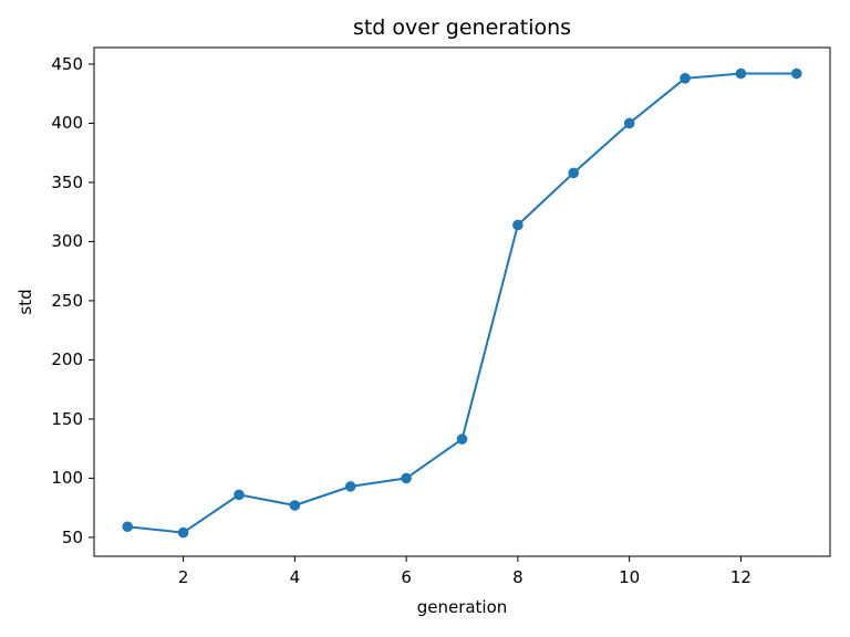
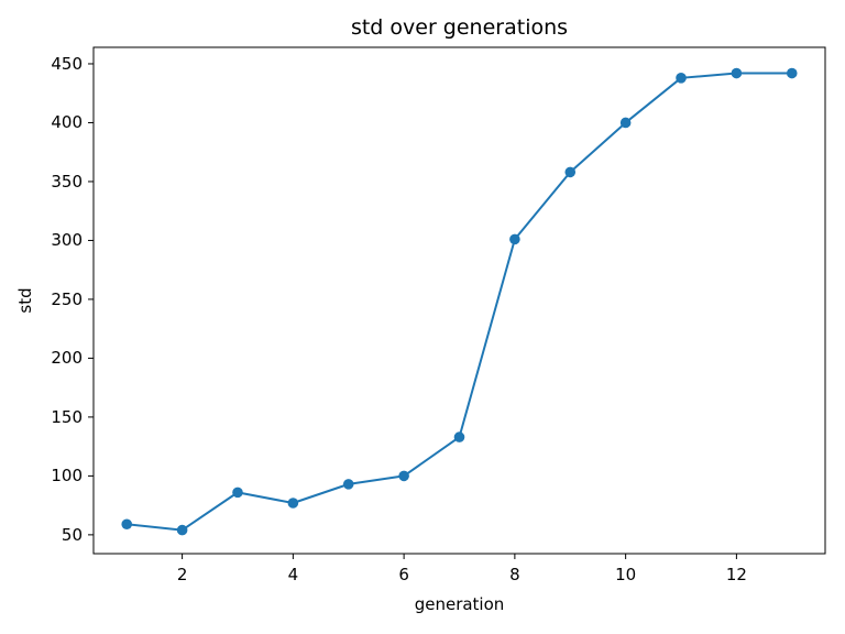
8: 314 -> 301
